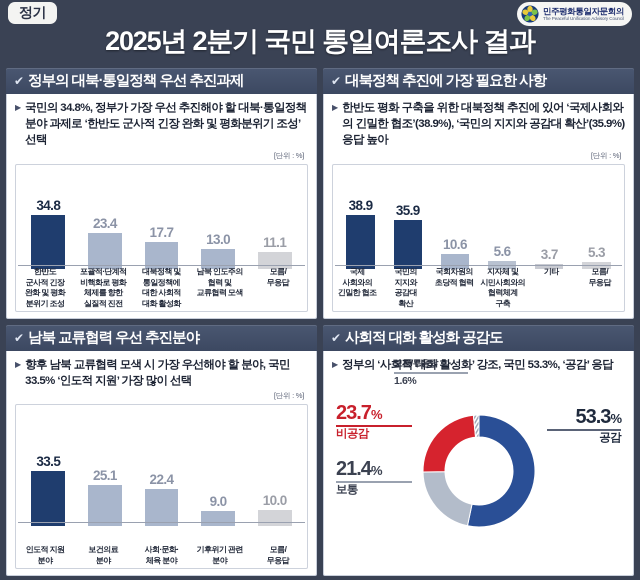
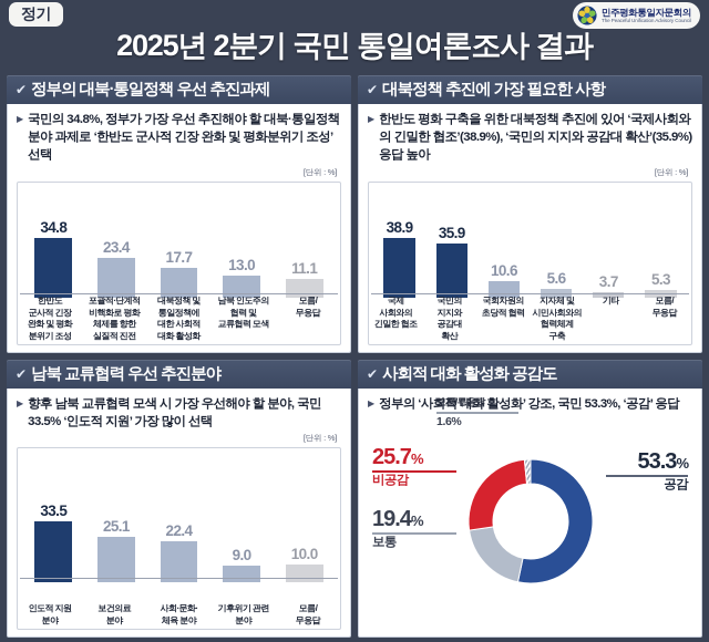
사회적 대화 활성화 공감도/보통: 21.4 -> 19.4
사회적 대화 활성화 공감도/비공감: 23.7 -> 25.7
